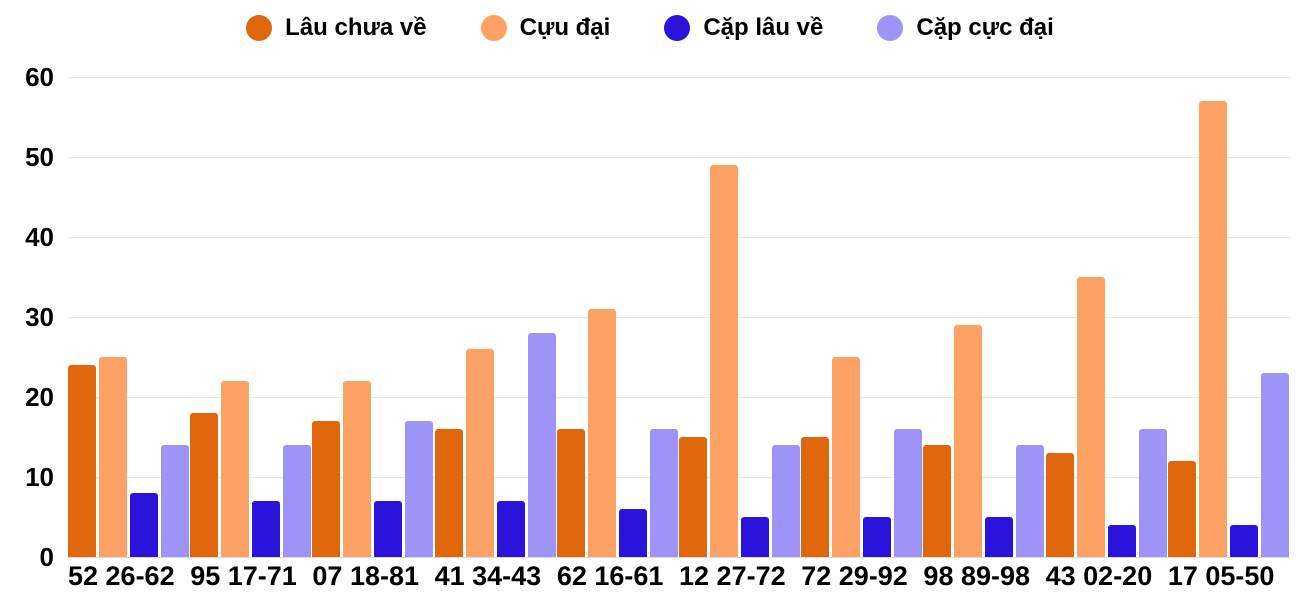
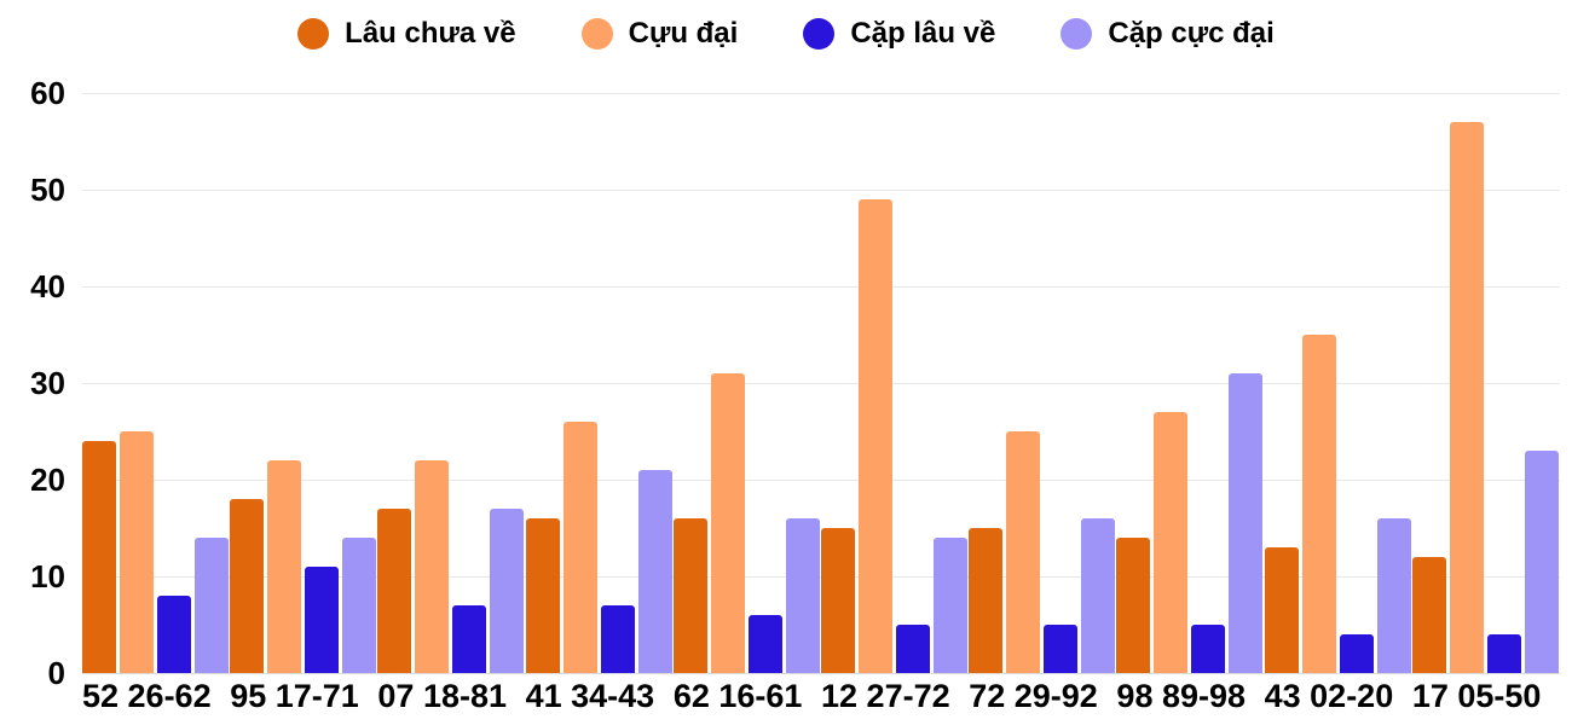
Cặp lâu về/95 17-71: 7 -> 11
Cặp cực đại/41 34-43: 28 -> 21
Cựu đại/98 89-98: 29 -> 27
Cặp cực đại/98 89-98: 14 -> 31
